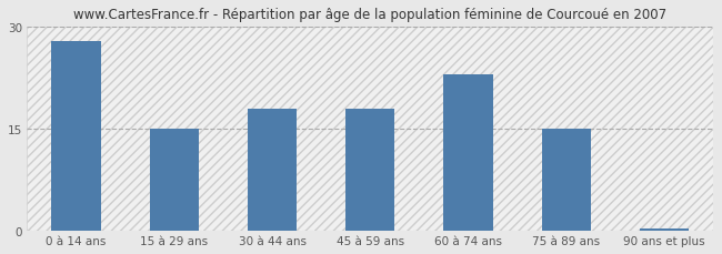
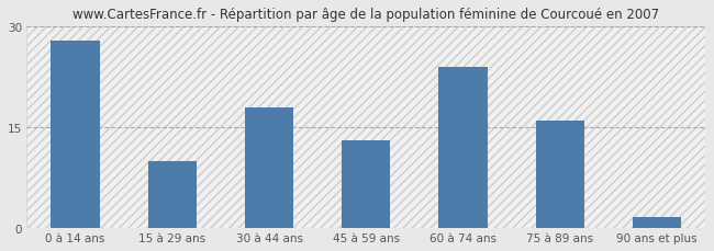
15 à 29 ans: 15.0 -> 10.0
45 à 59 ans: 18.0 -> 13.0
60 à 74 ans: 23.0 -> 24.0
75 à 89 ans: 15.0 -> 16.0
90 ans et plus: 0.3 -> 1.6
